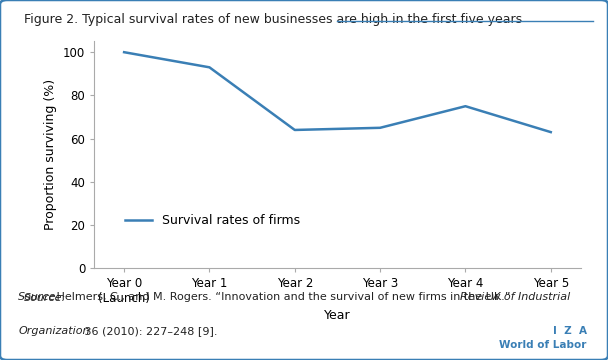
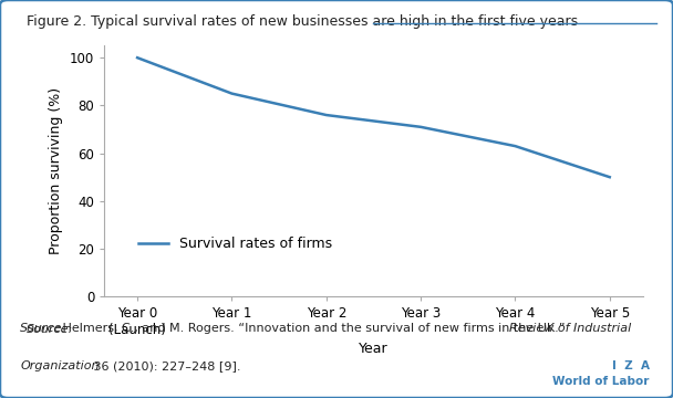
Year 1: 93 -> 85
Year 2: 64 -> 76
Year 3: 65 -> 71
Year 4: 75 -> 63
Year 5: 63 -> 50
